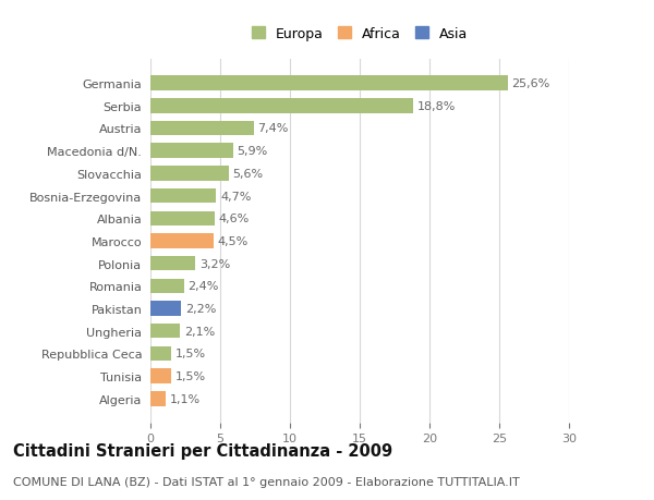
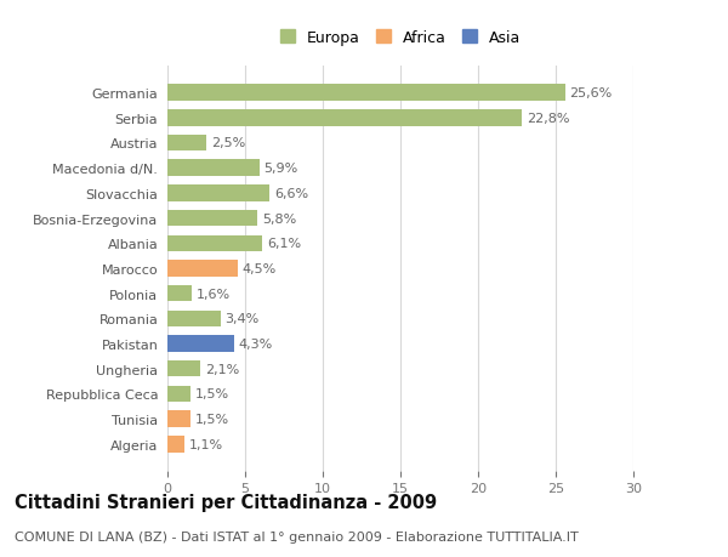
Serbia: 18,8% -> 22,8%
Austria: 7,4% -> 2,5%
Slovacchia: 5,6% -> 6,6%
Bosnia-Erzegovina: 4,7% -> 5,8%
Albania: 4,6% -> 6,1%
Polonia: 3,2% -> 1,6%
Romania: 2,4% -> 3,4%
Pakistan: 2,2% -> 4,3%
